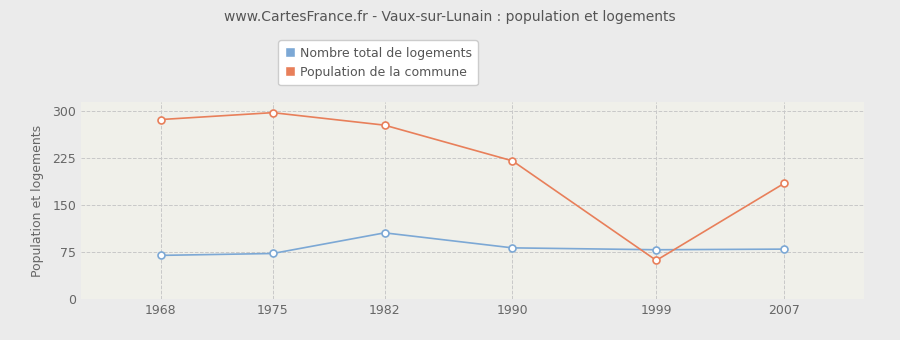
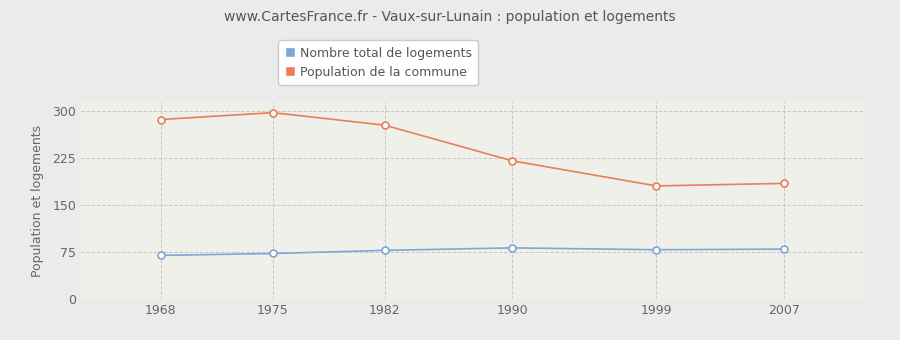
Nombre total de logements/1982: 106 -> 78
Population de la commune/1999: 62 -> 181
